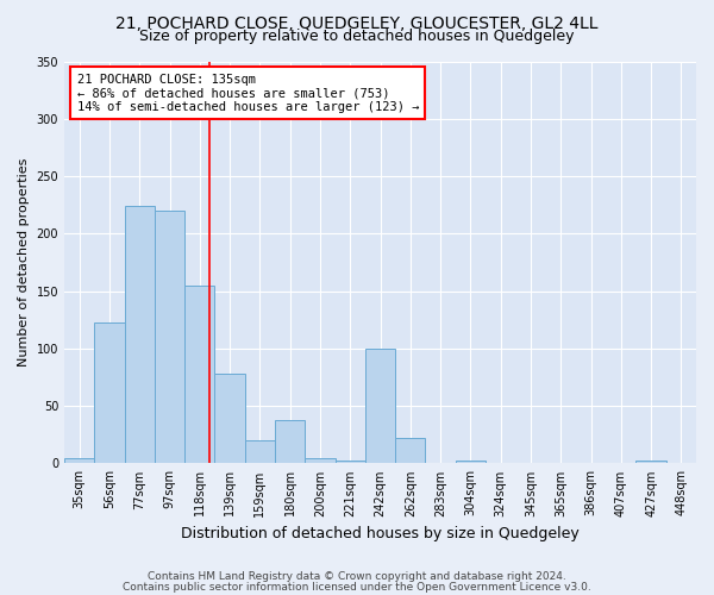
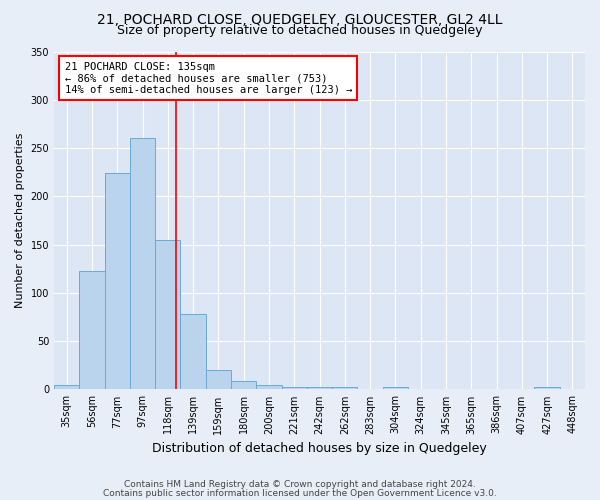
97sqm: 220 -> 260
180sqm: 38 -> 9
242sqm: 100 -> 2
262sqm: 22 -> 2
